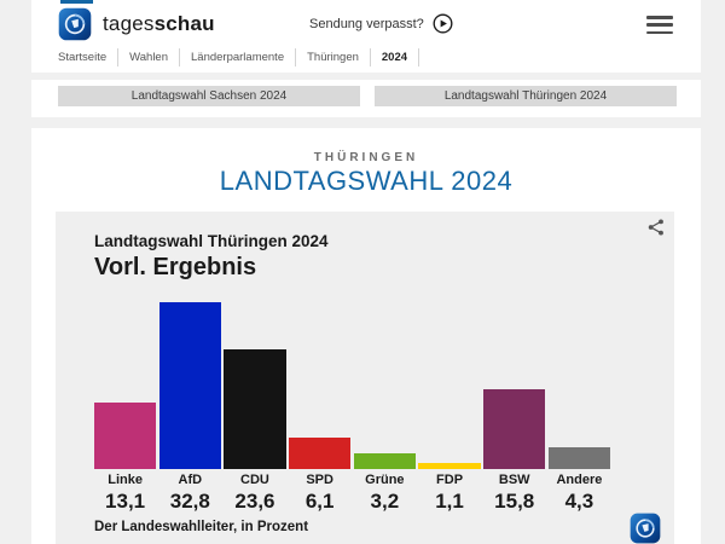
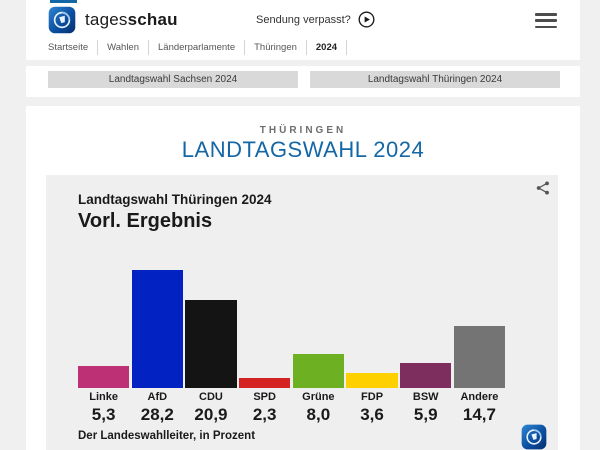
Linke: 13,1 -> 5,3
AfD: 32,8 -> 28,2
CDU: 23,6 -> 20,9
SPD: 6,1 -> 2,3
Grüne: 3,2 -> 8,0
FDP: 1,1 -> 3,6
BSW: 15,8 -> 5,9
Andere: 4,3 -> 14,7
